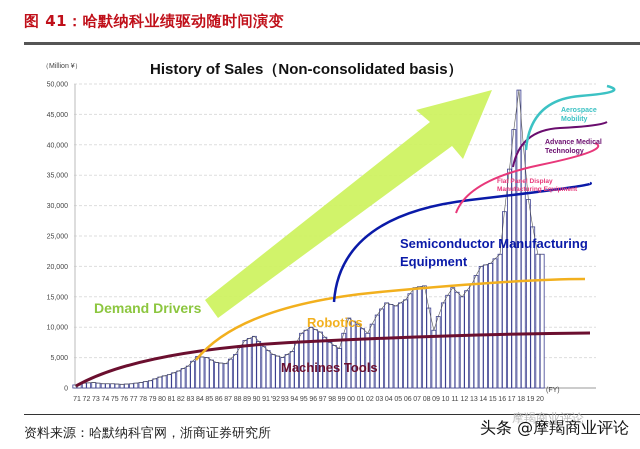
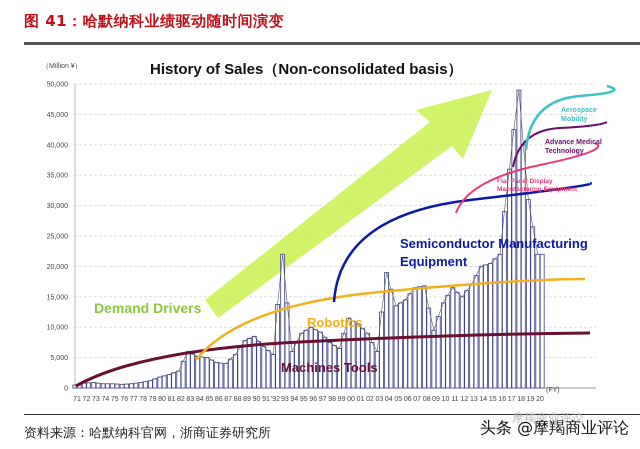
83: 4000 -> 6000
93: 5000 -> 22000
03: 12000 -> 6000
04: 14000 -> 19000
